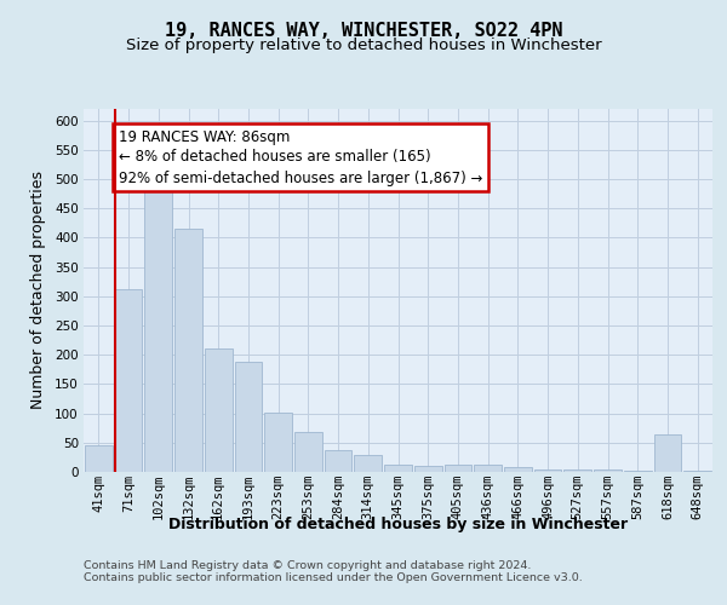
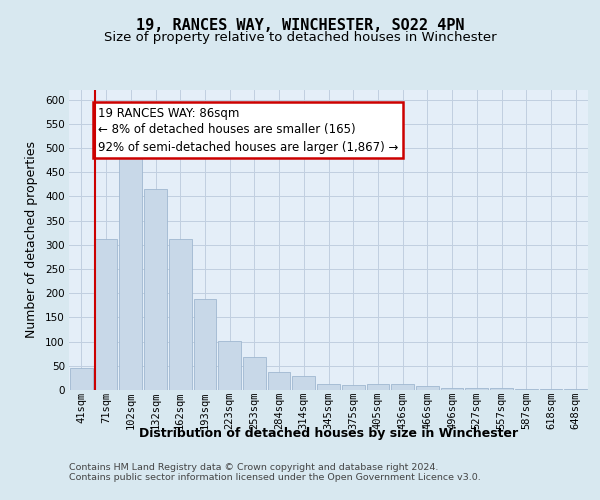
162sqm: 210 -> 312
618sqm: 65 -> 3
